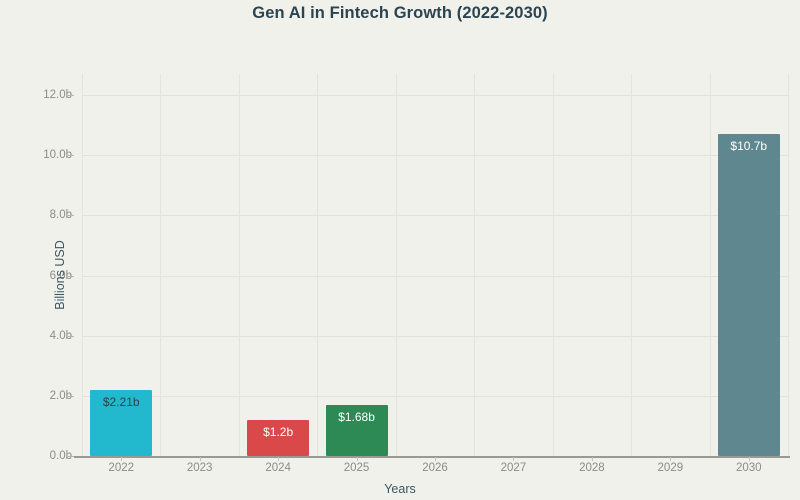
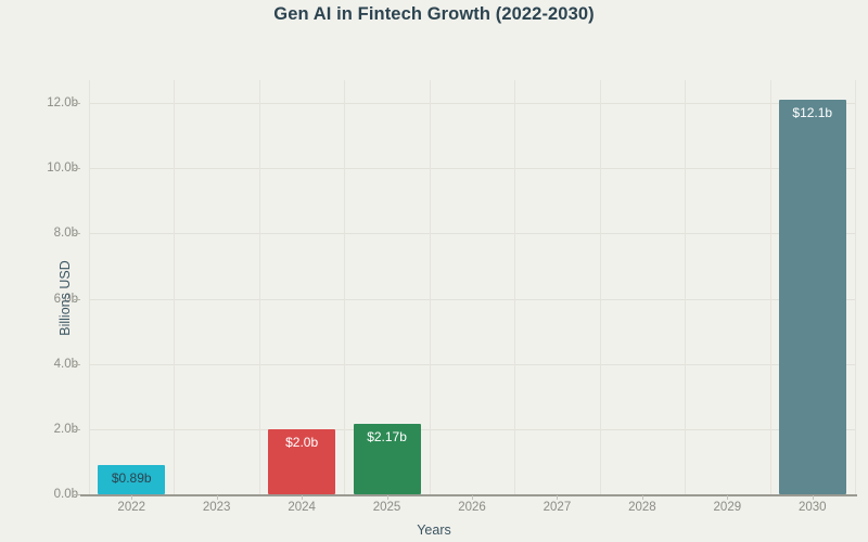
2022: $2.21b -> $0.89b
2024: $1.2b -> $2.0b
2025: $1.68b -> $2.17b
2030: $10.7b -> $12.1b
